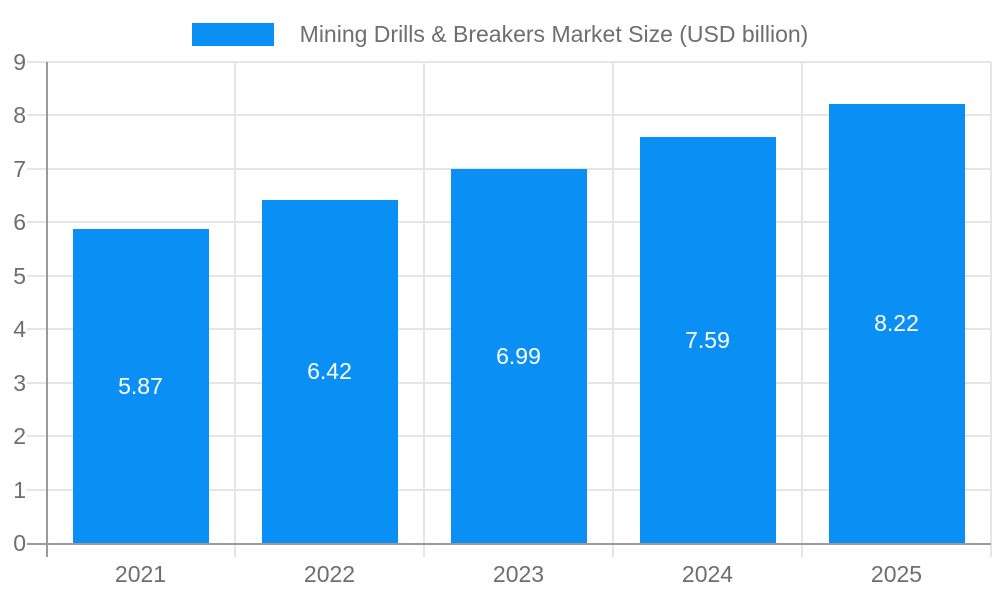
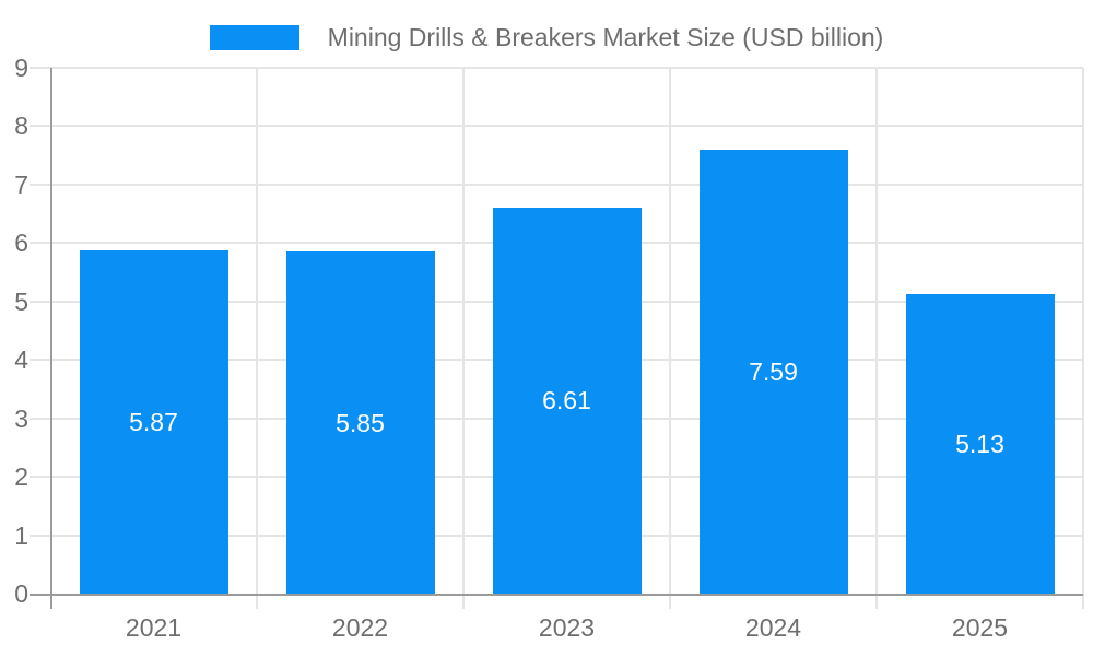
2022: 6.42 -> 5.85
2023: 6.99 -> 6.61
2025: 8.22 -> 5.13
